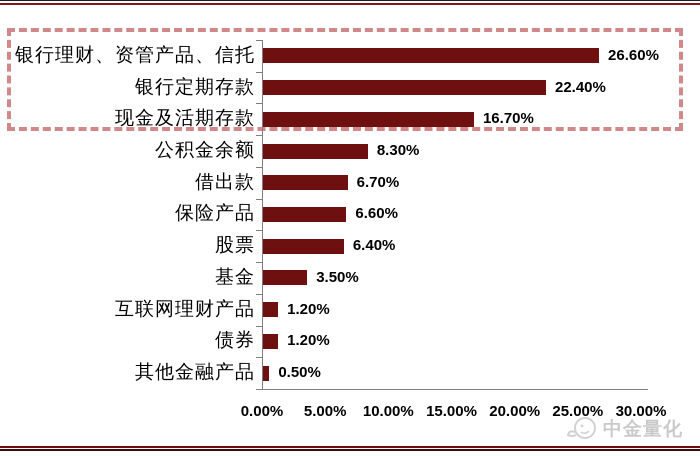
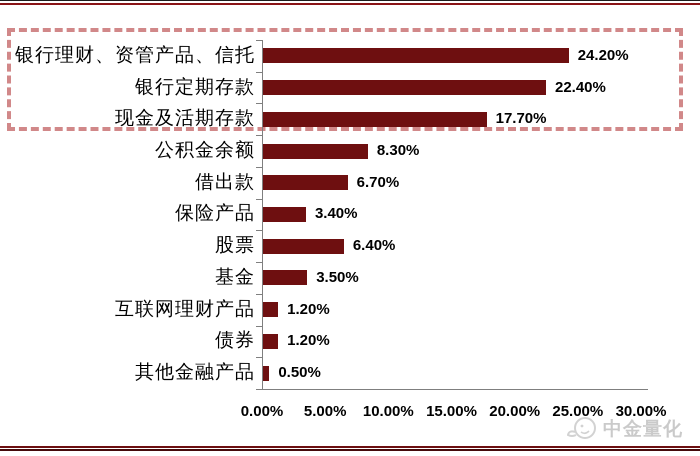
银行理财、资管产品、信托: 26.60% -> 24.20%
现金及活期存款: 16.70% -> 17.70%
保险产品: 6.60% -> 3.40%
